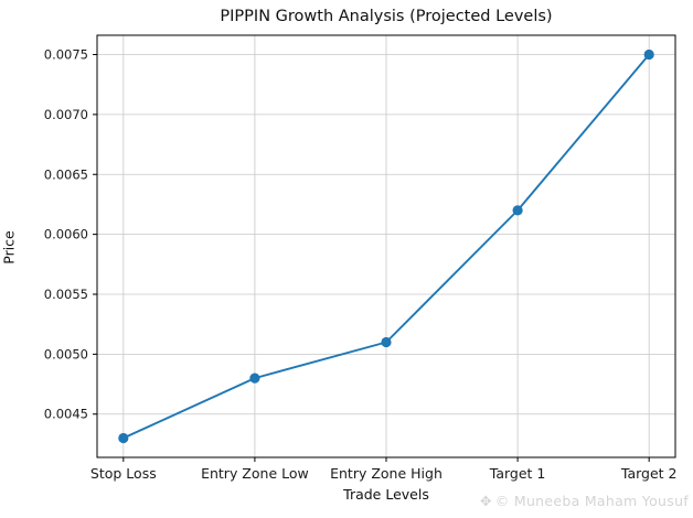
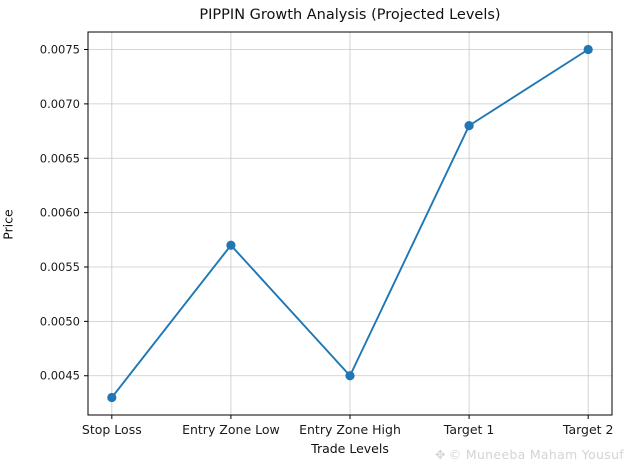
Entry Zone Low: 0.0048 -> 0.0057
Entry Zone High: 0.0051 -> 0.0045
Target 1: 0.0062 -> 0.0068
